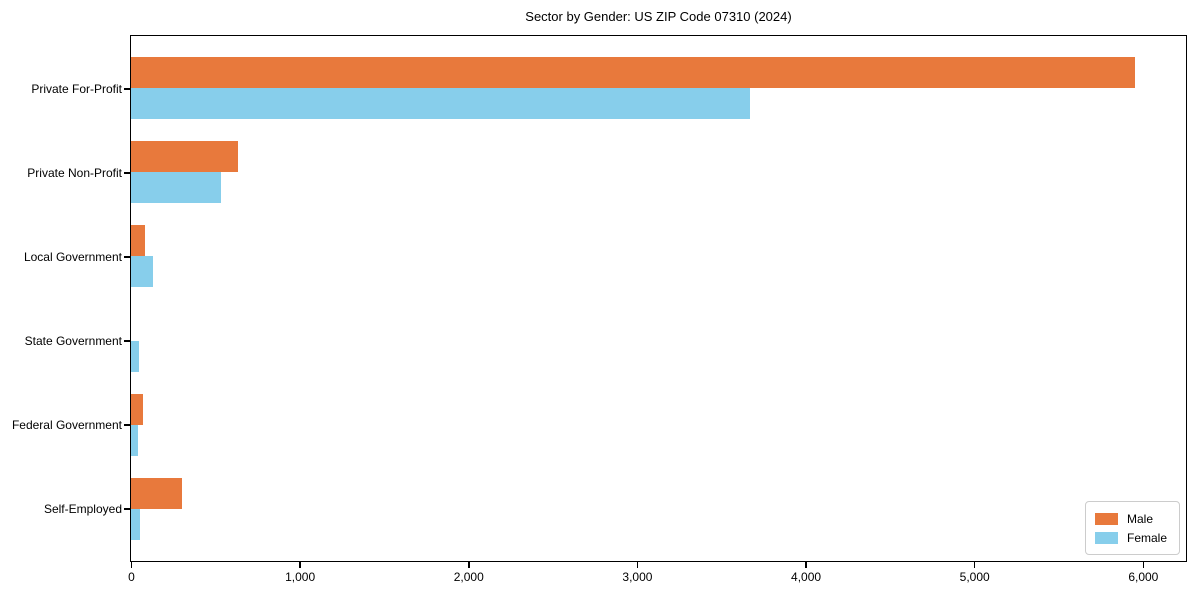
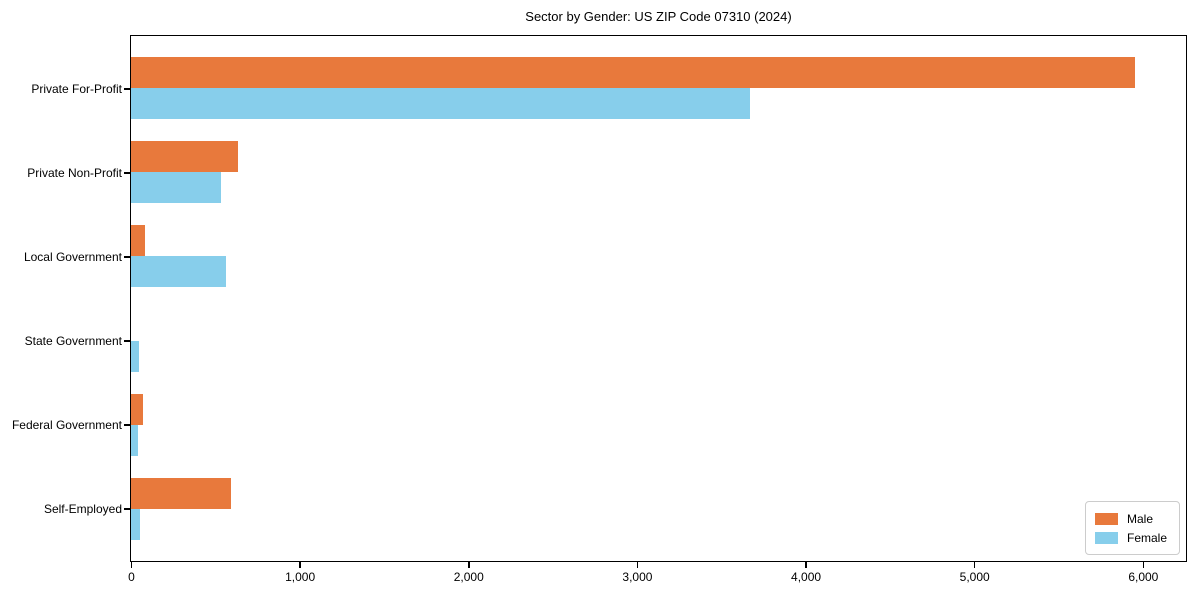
Female/Local Government: 130 -> 560
Male/Self-Employed: 300 -> 590
